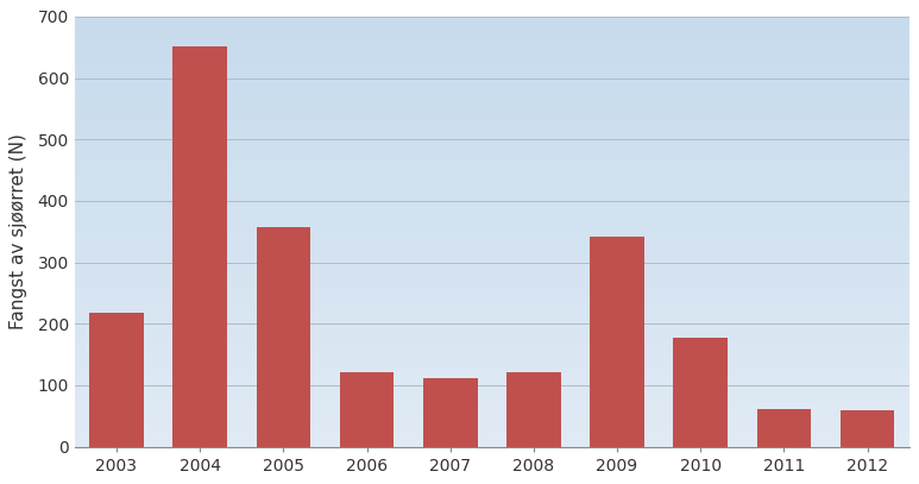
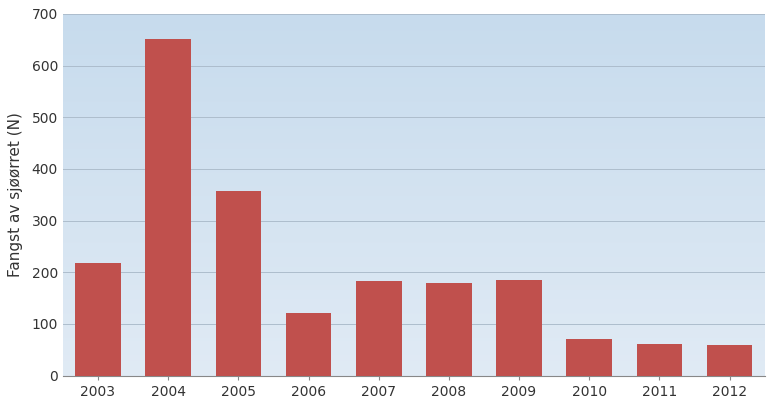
2007: 112 -> 183
2008: 122 -> 180
2009: 342 -> 185
2010: 178 -> 70
